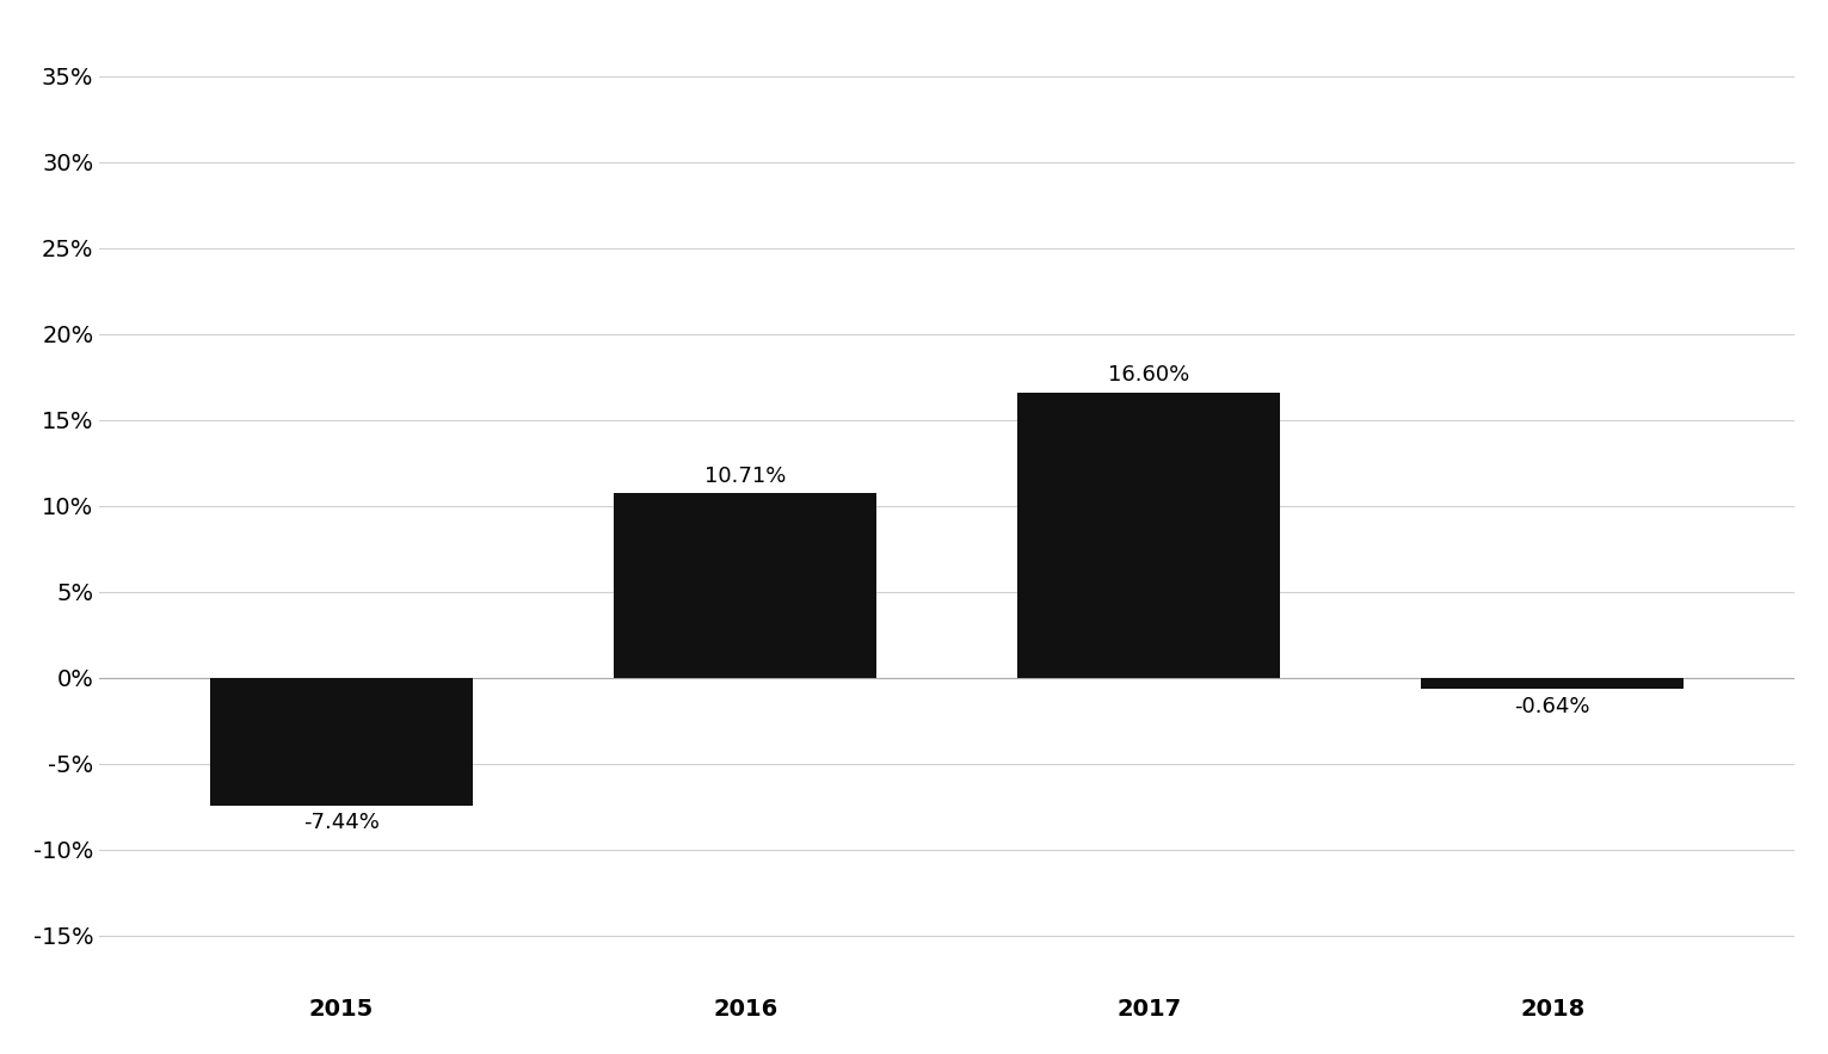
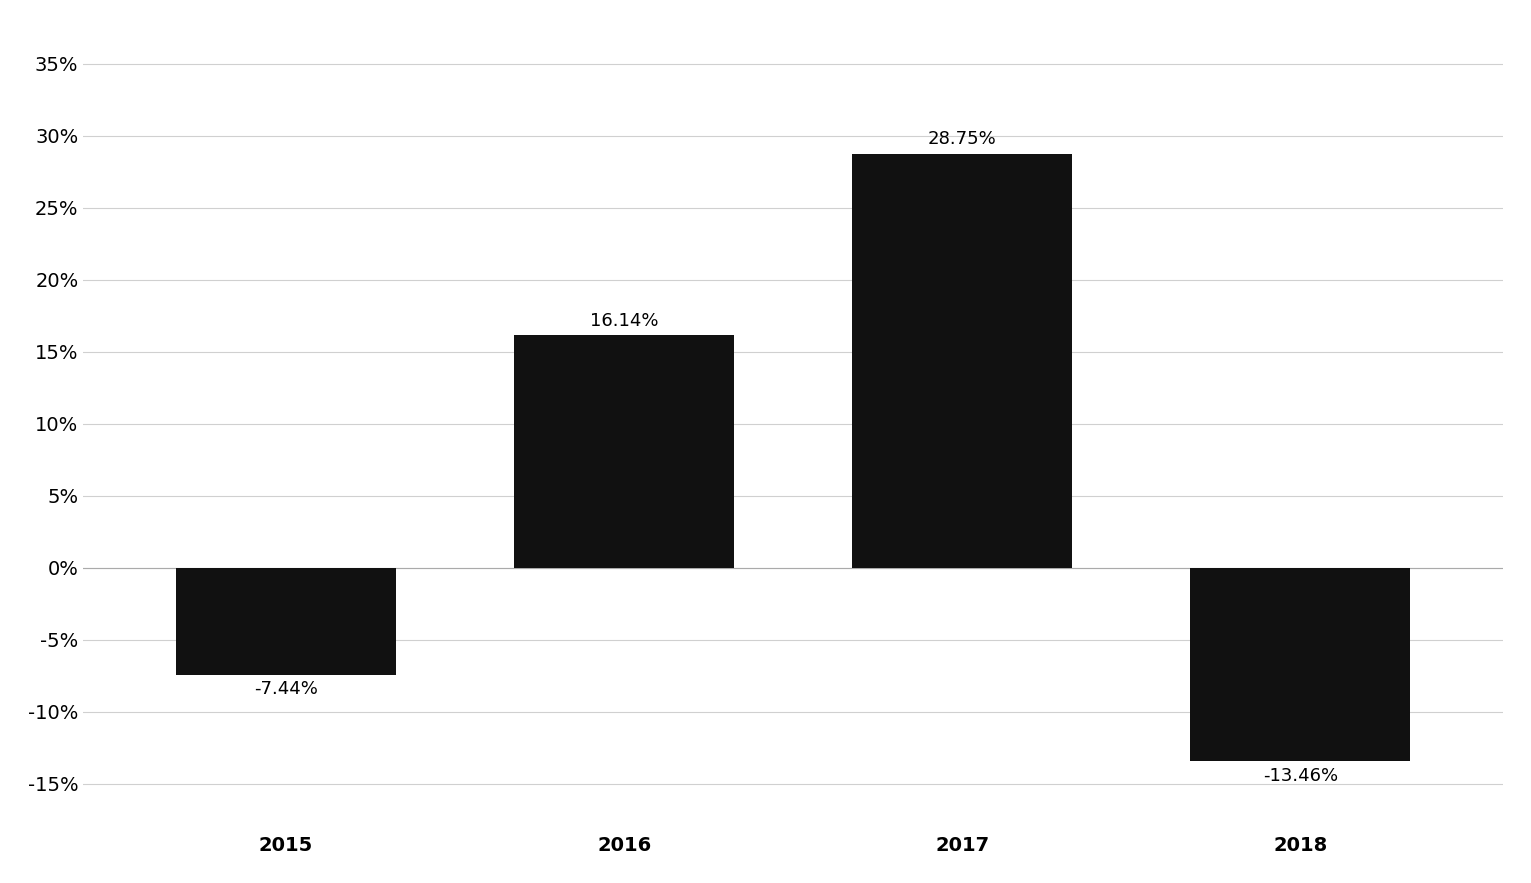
2016: 10.71% -> 16.14%
2017: 16.60% -> 28.75%
2018: -0.64% -> -13.46%
